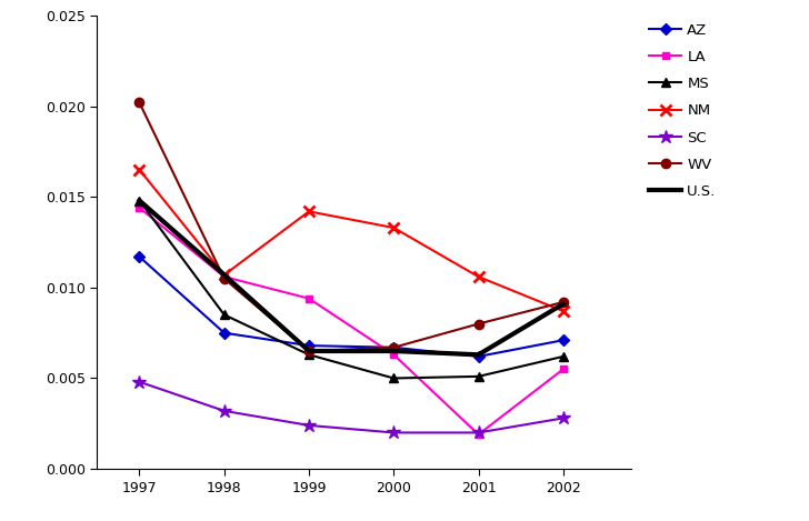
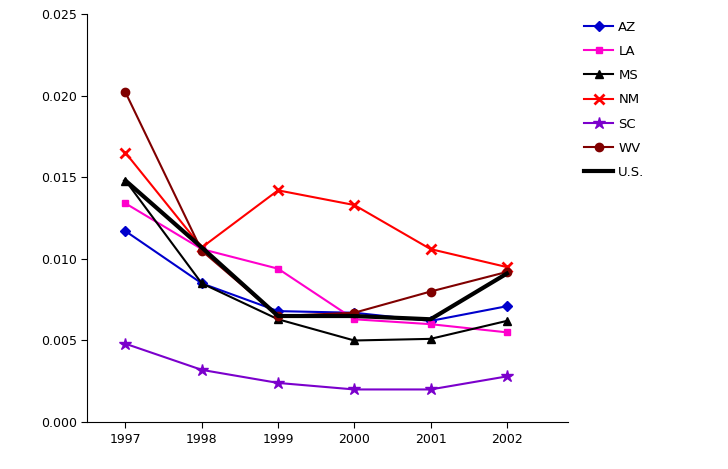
LA/1997: 0.0144 -> 0.0134
AZ/1998: 0.0075 -> 0.0085
LA/2001: 0.0019 -> 0.0060
NM/2002: 0.0087 -> 0.0095
